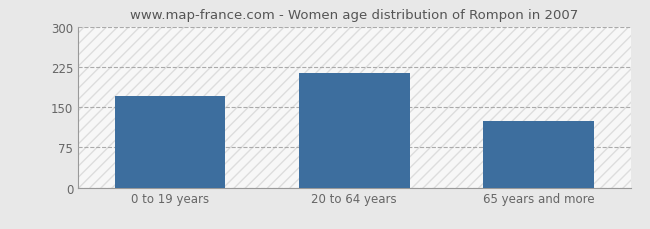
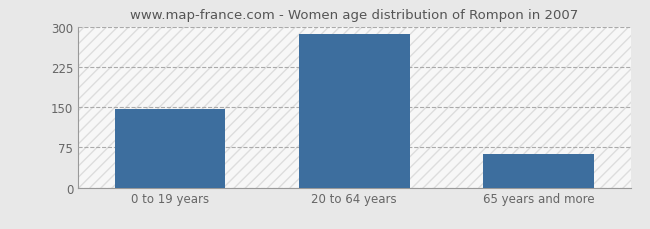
0 to 19 years: 170 -> 147
20 to 64 years: 214 -> 287
65 years and more: 124 -> 62
